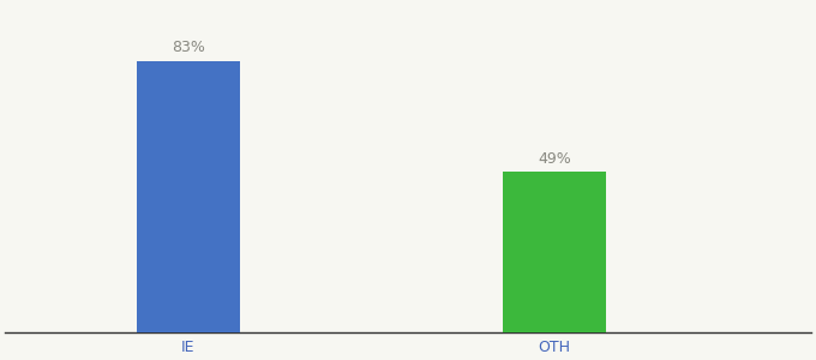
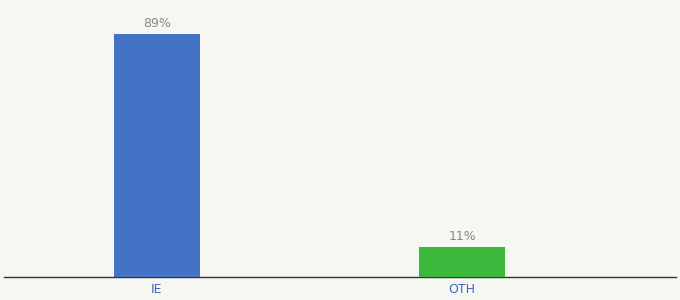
IE: 83% -> 89%
OTH: 49% -> 11%
